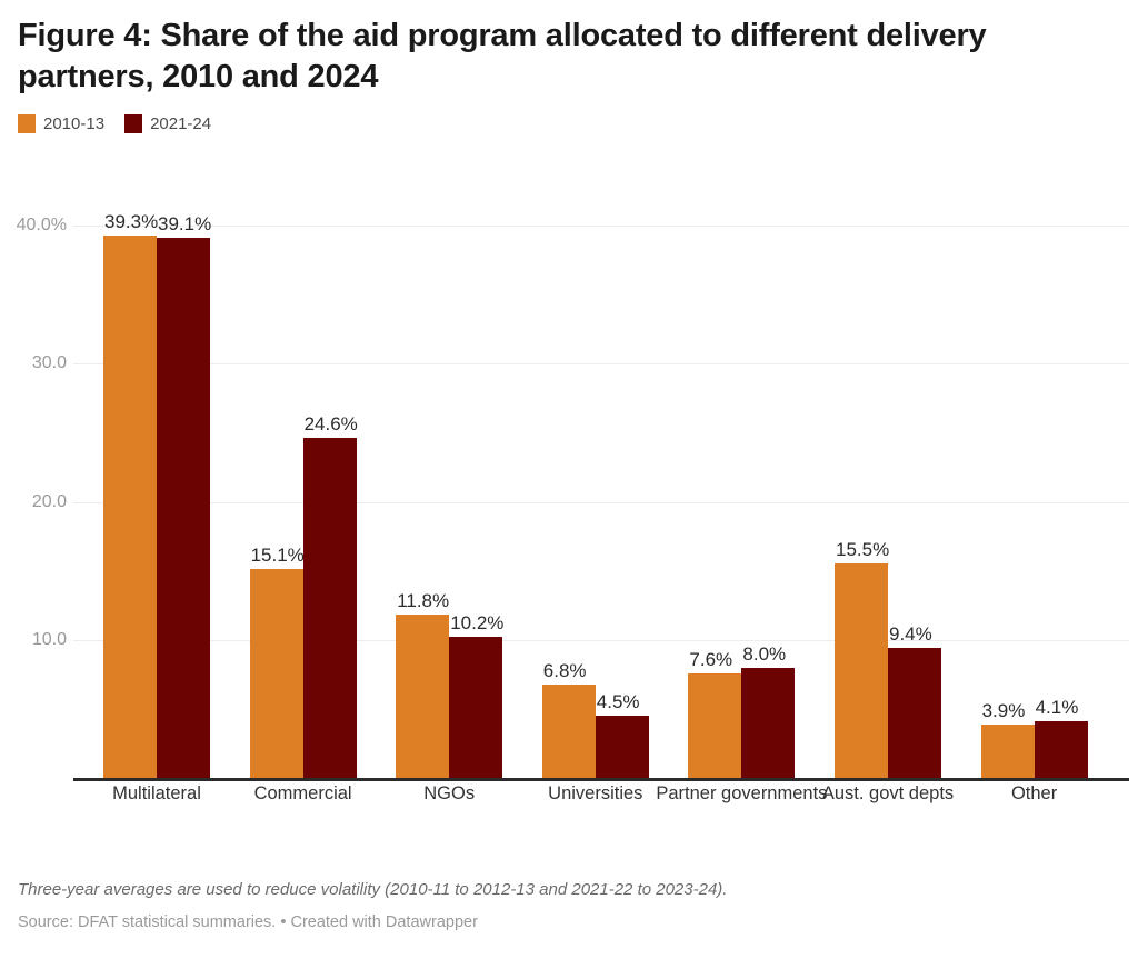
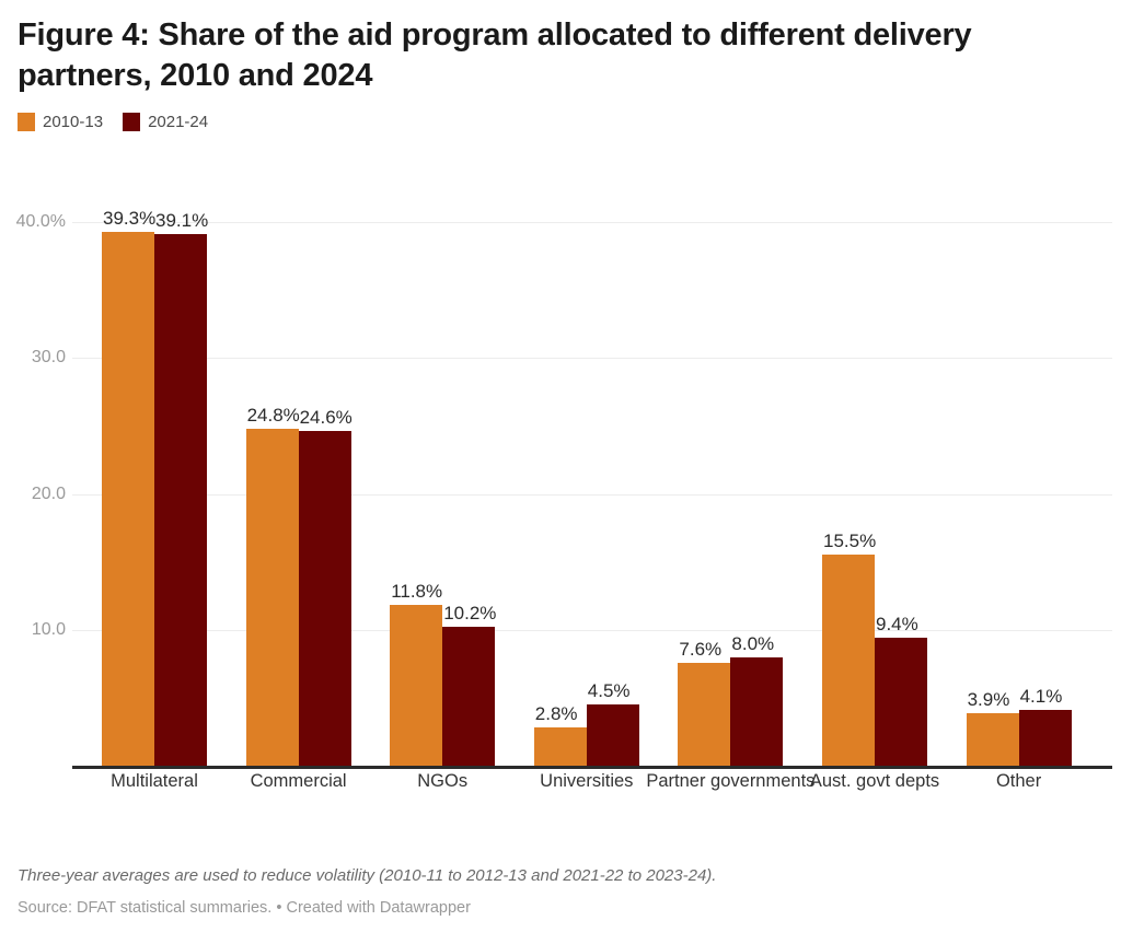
2010-13/Commercial: 15.1% -> 24.8%
2010-13/Universities: 6.8% -> 2.8%
